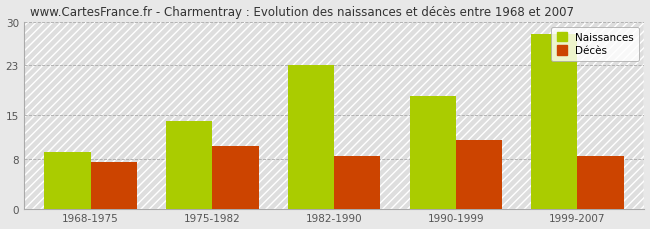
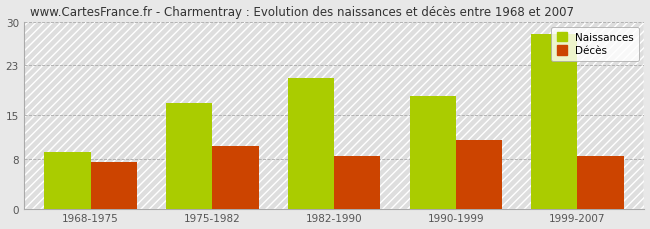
Naissances/1975-1982: 14 -> 17
Naissances/1982-1990: 23 -> 21
